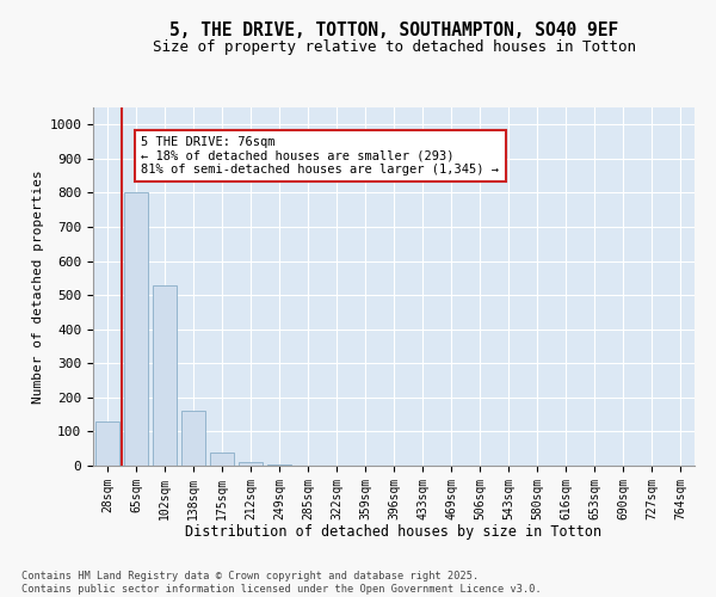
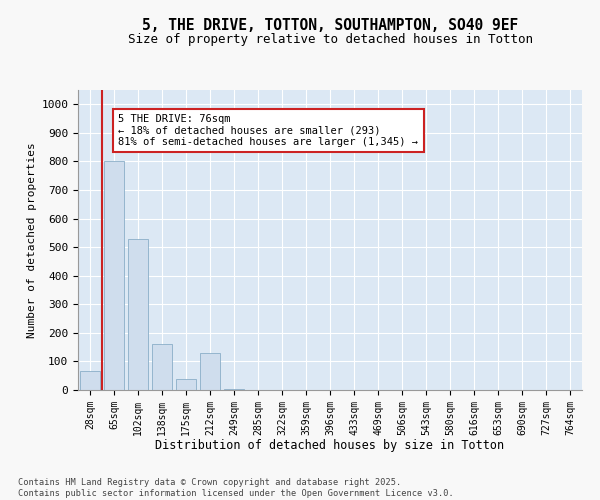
28sqm: 130 -> 65
212sqm: 10 -> 130
